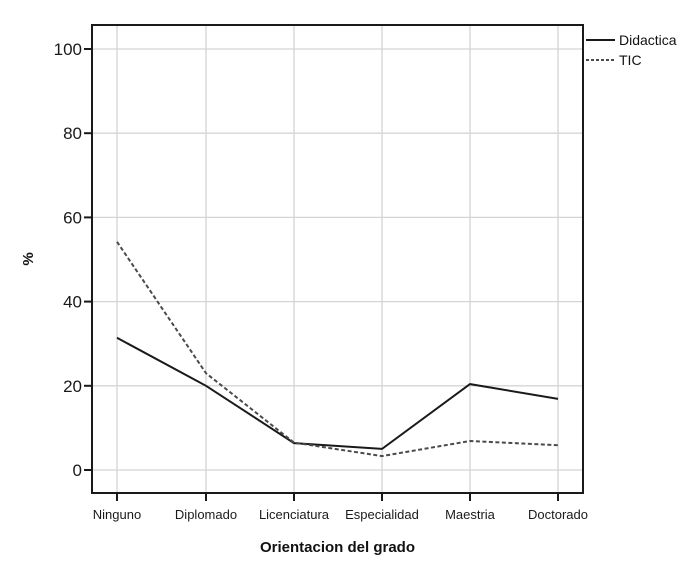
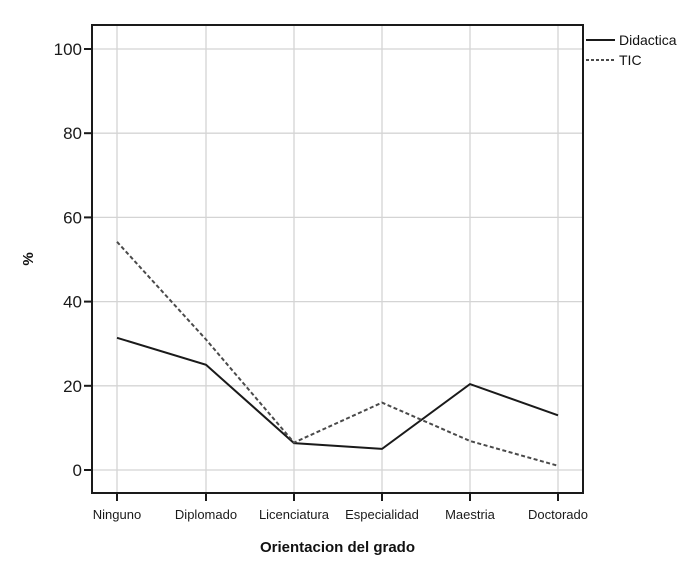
Didactica/Diplomado: 20 -> 25
TIC/Diplomado: 23 -> 31
TIC/Especialidad: 3 -> 16
Didactica/Doctorado: 17 -> 13
TIC/Doctorado: 6 -> 1
